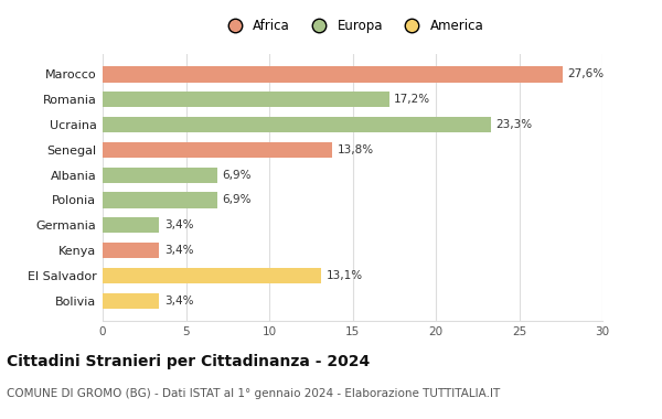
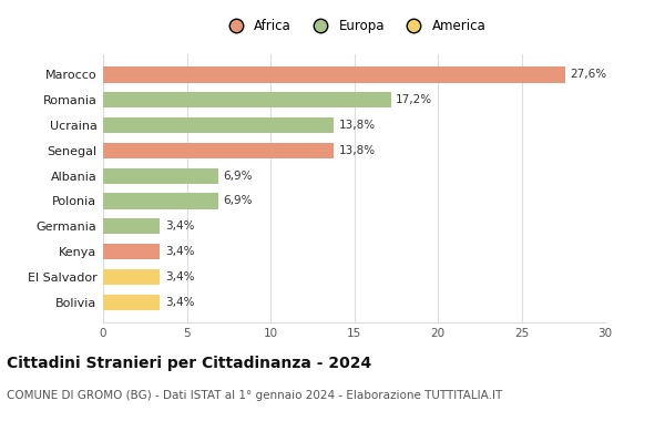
Ucraina: 23,3% -> 13,8%
El Salvador: 13,1% -> 3,4%
